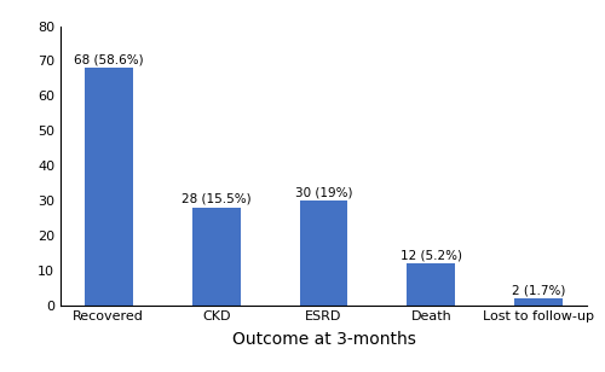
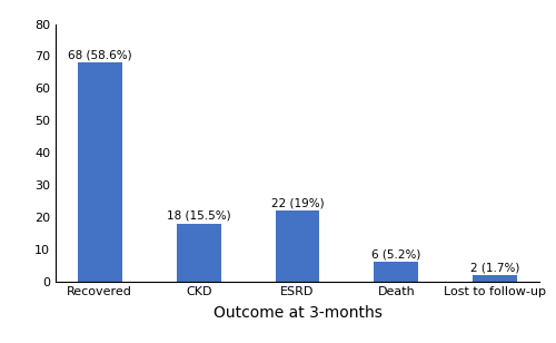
CKD: 28 -> 18
ESRD: 30 -> 22
Death: 12 -> 6
